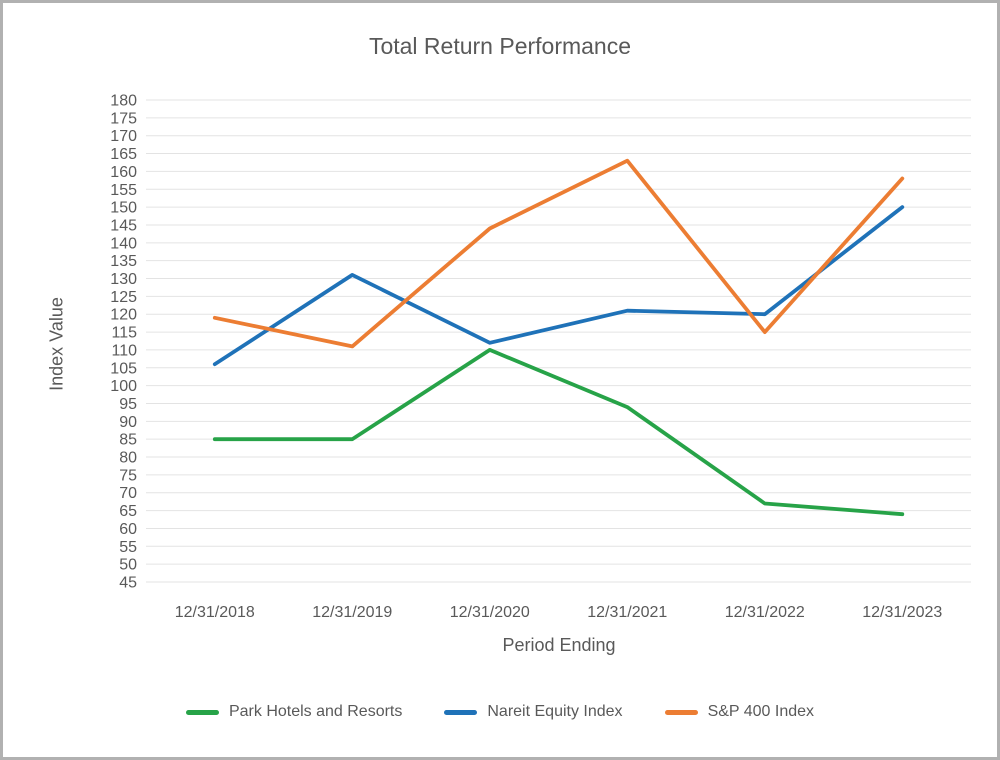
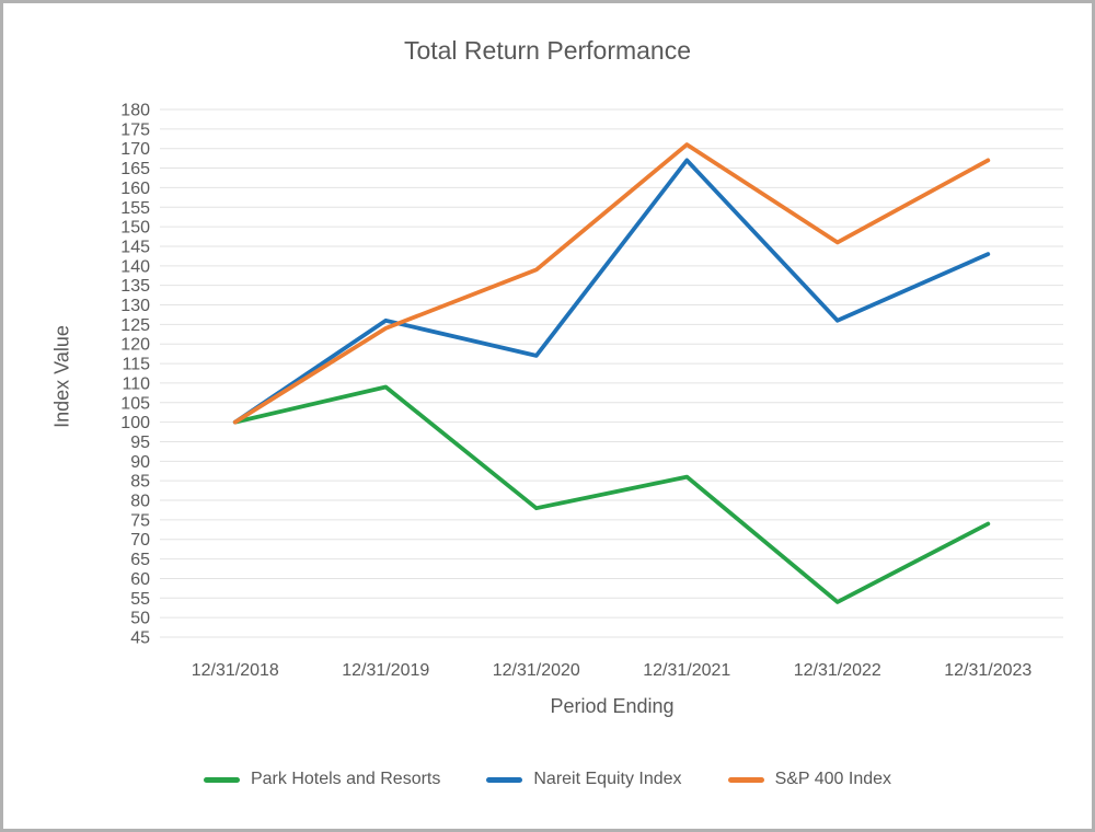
Park Hotels and Resorts/12/31/2018: 85 -> 100
Nareit Equity Index/12/31/2018: 106 -> 100
S&P 400 Index/12/31/2018: 119 -> 100
Park Hotels and Resorts/12/31/2019: 85 -> 109
Nareit Equity Index/12/31/2019: 131 -> 126
S&P 400 Index/12/31/2019: 111 -> 124
Park Hotels and Resorts/12/31/2020: 110 -> 78
Nareit Equity Index/12/31/2020: 112 -> 117
S&P 400 Index/12/31/2020: 144 -> 139
Park Hotels and Resorts/12/31/2021: 94 -> 86
Nareit Equity Index/12/31/2021: 121 -> 167
S&P 400 Index/12/31/2021: 163 -> 171
Park Hotels and Resorts/12/31/2022: 67 -> 54
Nareit Equity Index/12/31/2022: 120 -> 126
S&P 400 Index/12/31/2022: 115 -> 146
Park Hotels and Resorts/12/31/2023: 64 -> 74
Nareit Equity Index/12/31/2023: 150 -> 143
S&P 400 Index/12/31/2023: 158 -> 167
